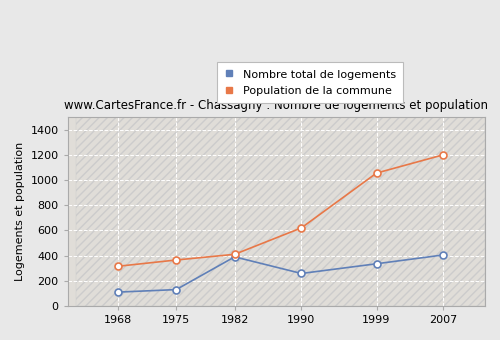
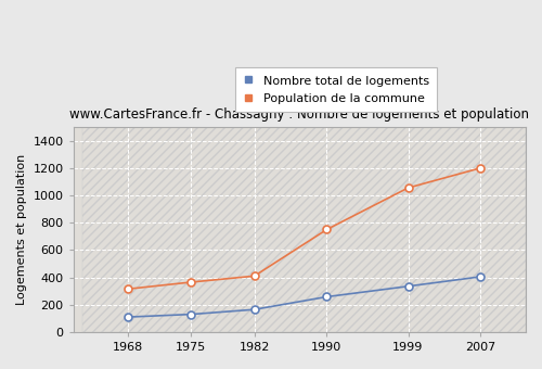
Nombre total de logements/1982: 390 -> 160
Population de la commune/1990: 620 -> 750
